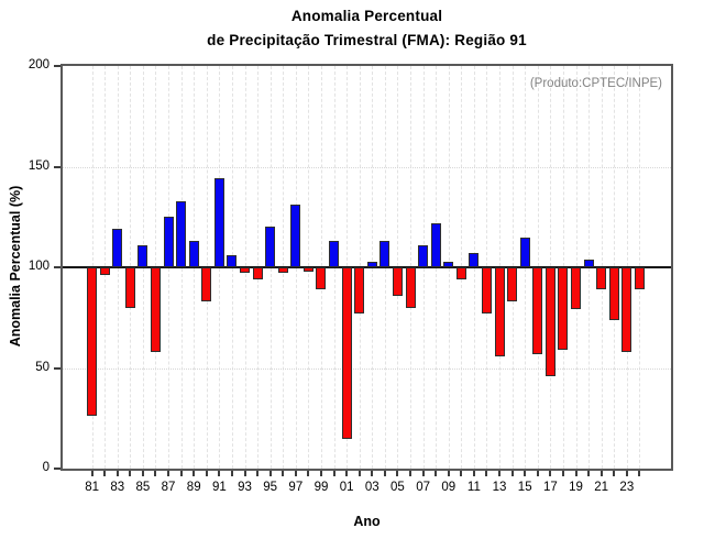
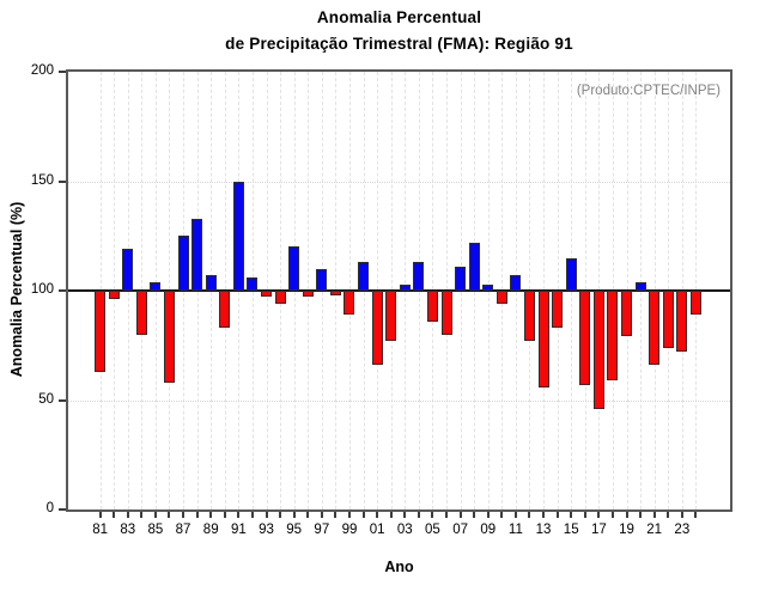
81: 26 -> 63
85: 111 -> 104
89: 113 -> 107
91: 144 -> 150
97: 131 -> 110
01: 15 -> 66
21: 89 -> 66
23: 58 -> 72
